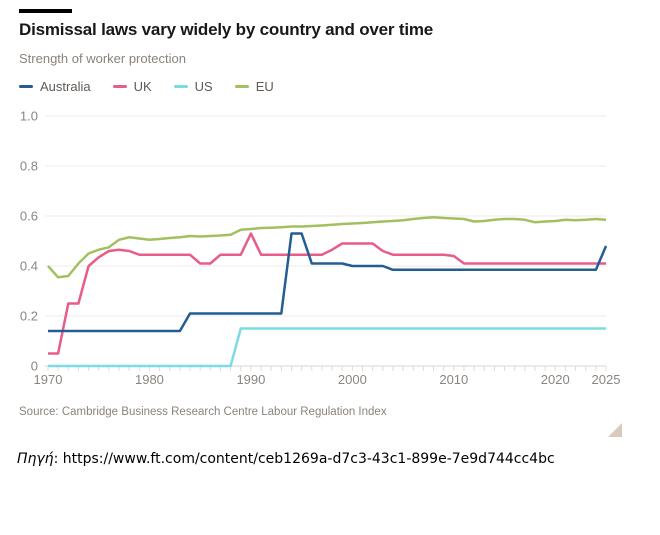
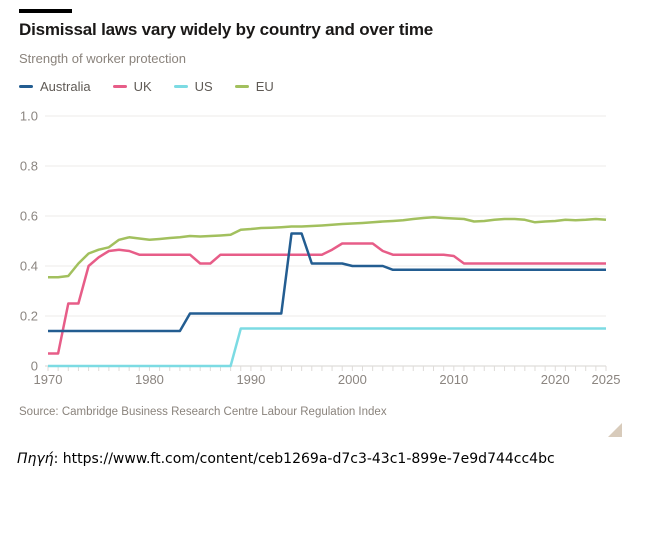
EU/1970: 0.40 -> 0.35
UK/1990: 0.53 -> 0.45
Australia/2025: 0.48 -> 0.39
